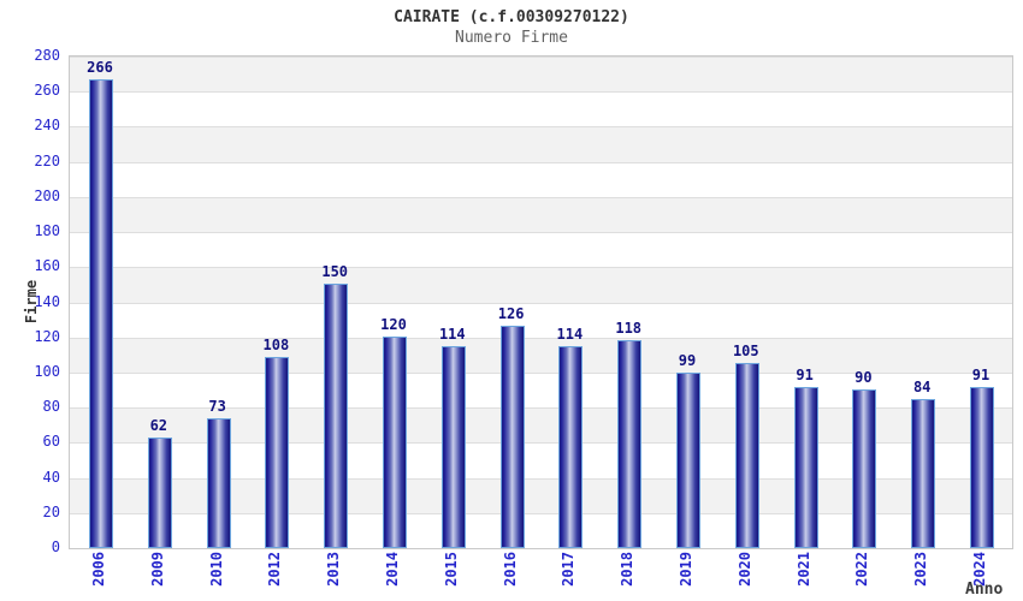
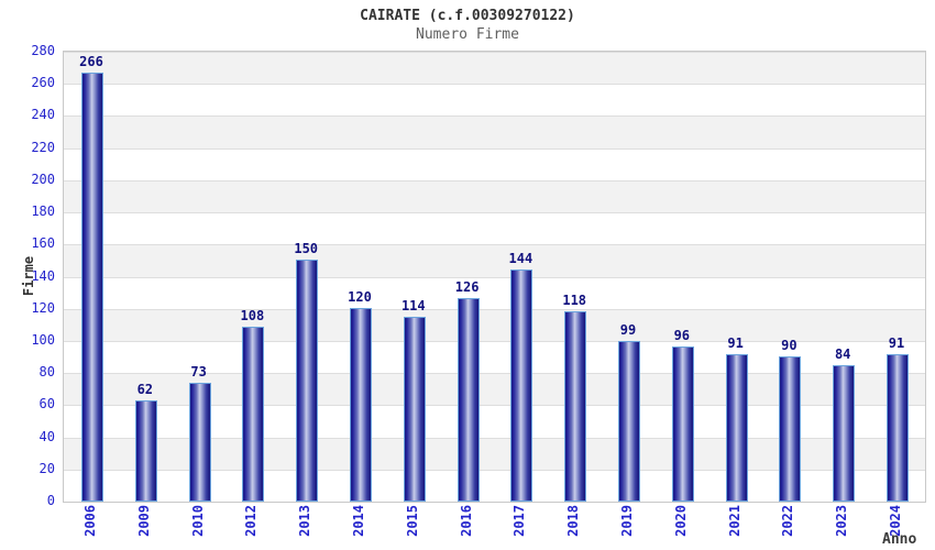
2017: 114 -> 144
2020: 105 -> 96
